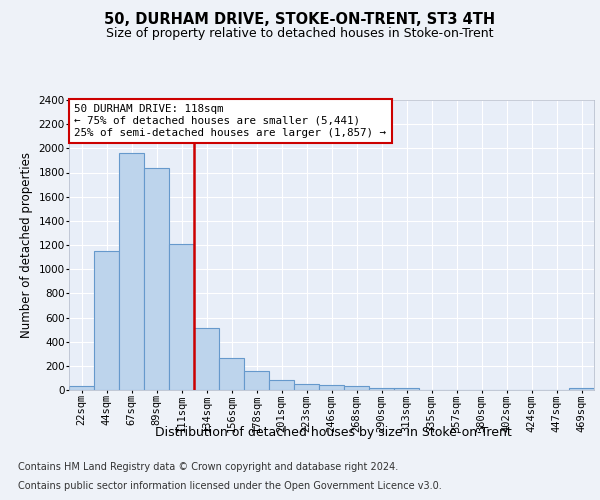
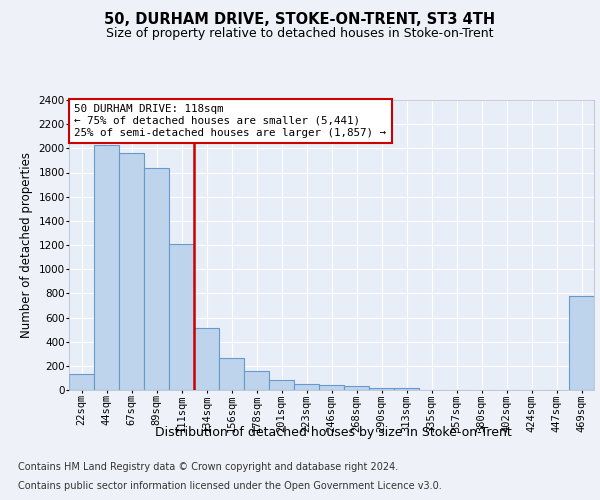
22sqm: 30 -> 130
44sqm: 1150 -> 2030
469sqm: 20 -> 780
